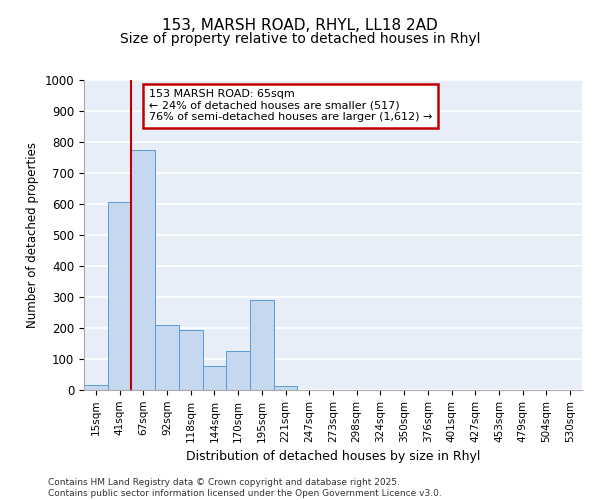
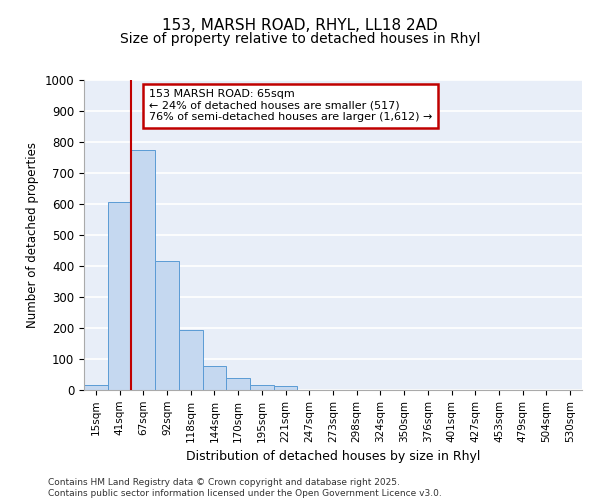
92sqm: 210 -> 415
170sqm: 125 -> 40
195sqm: 290 -> 17
